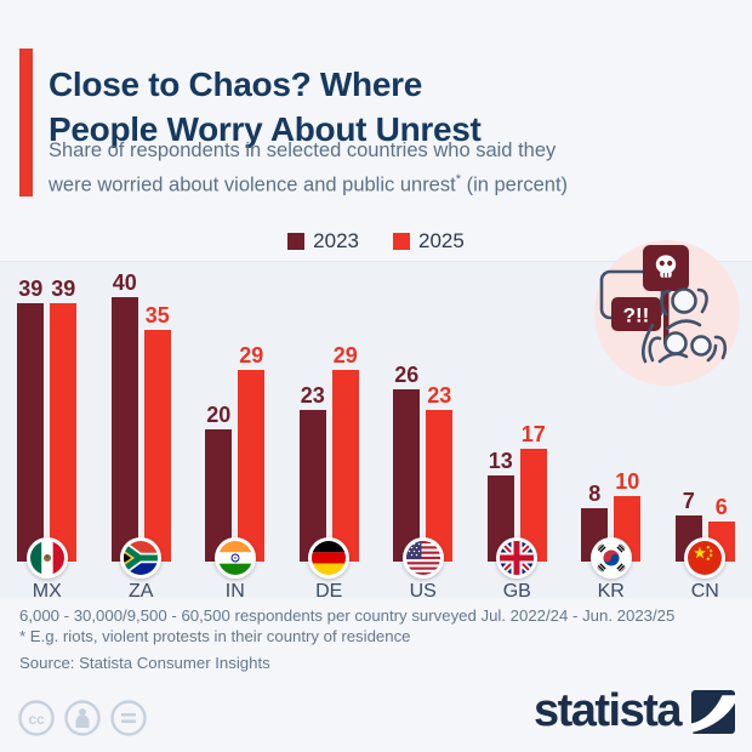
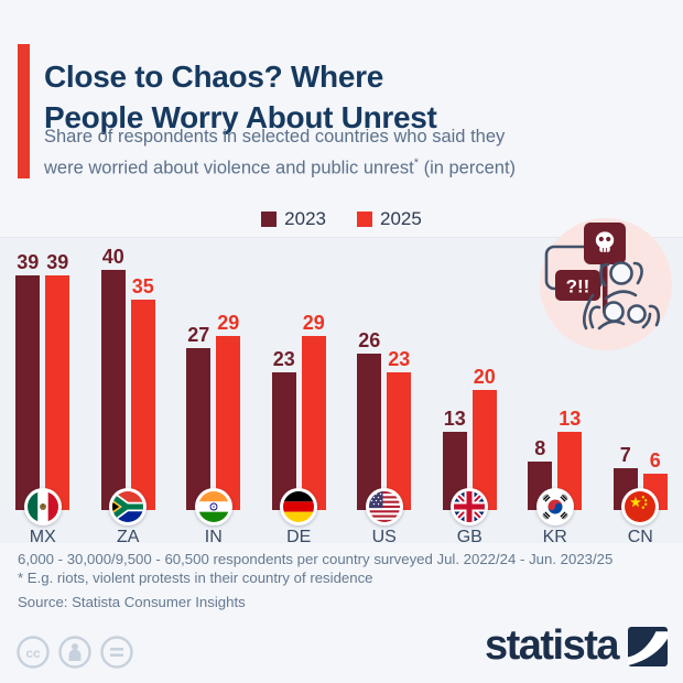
2023/IN: 20 -> 27
2025/GB: 17 -> 20
2025/KR: 10 -> 13
